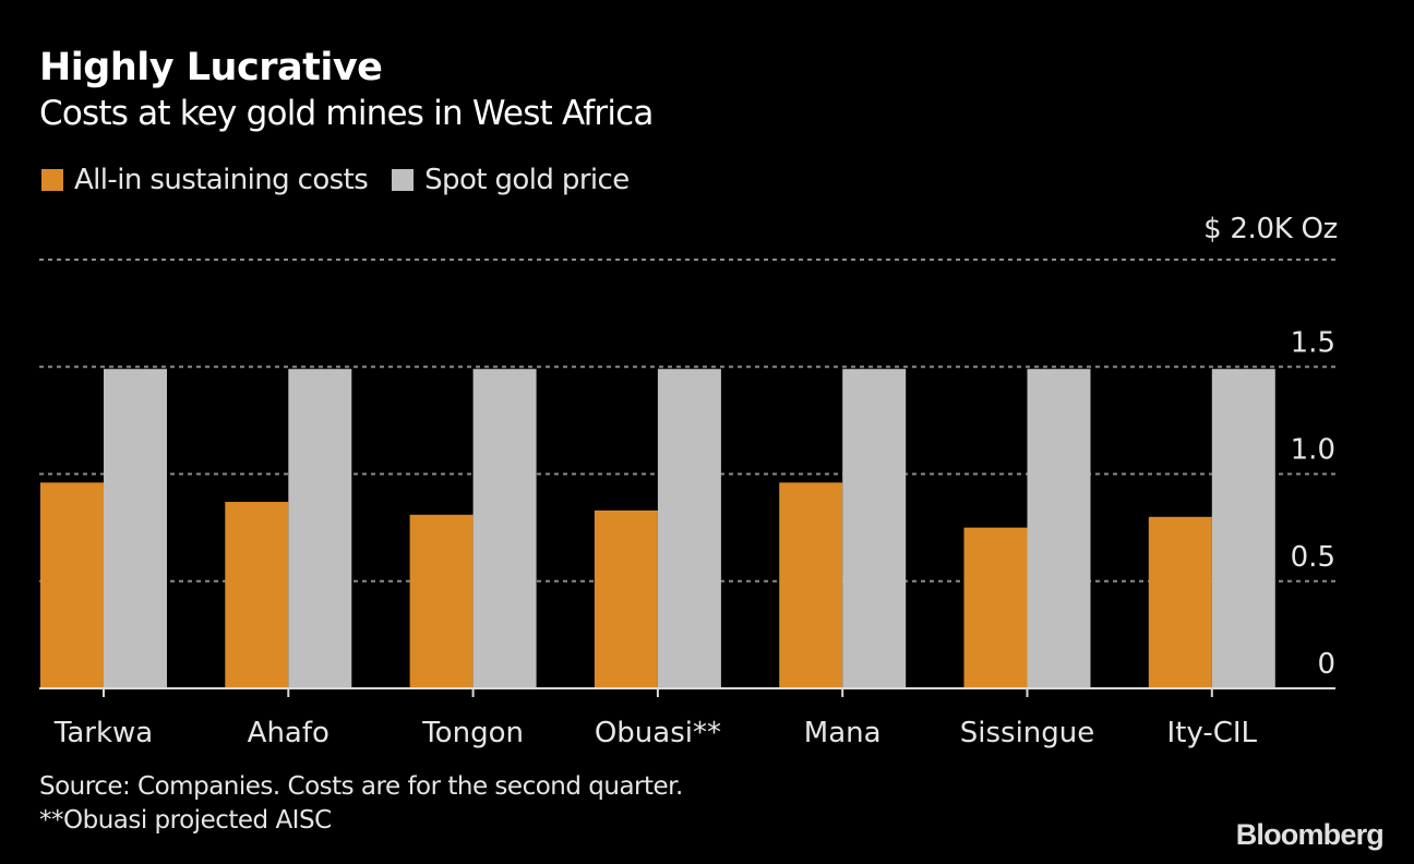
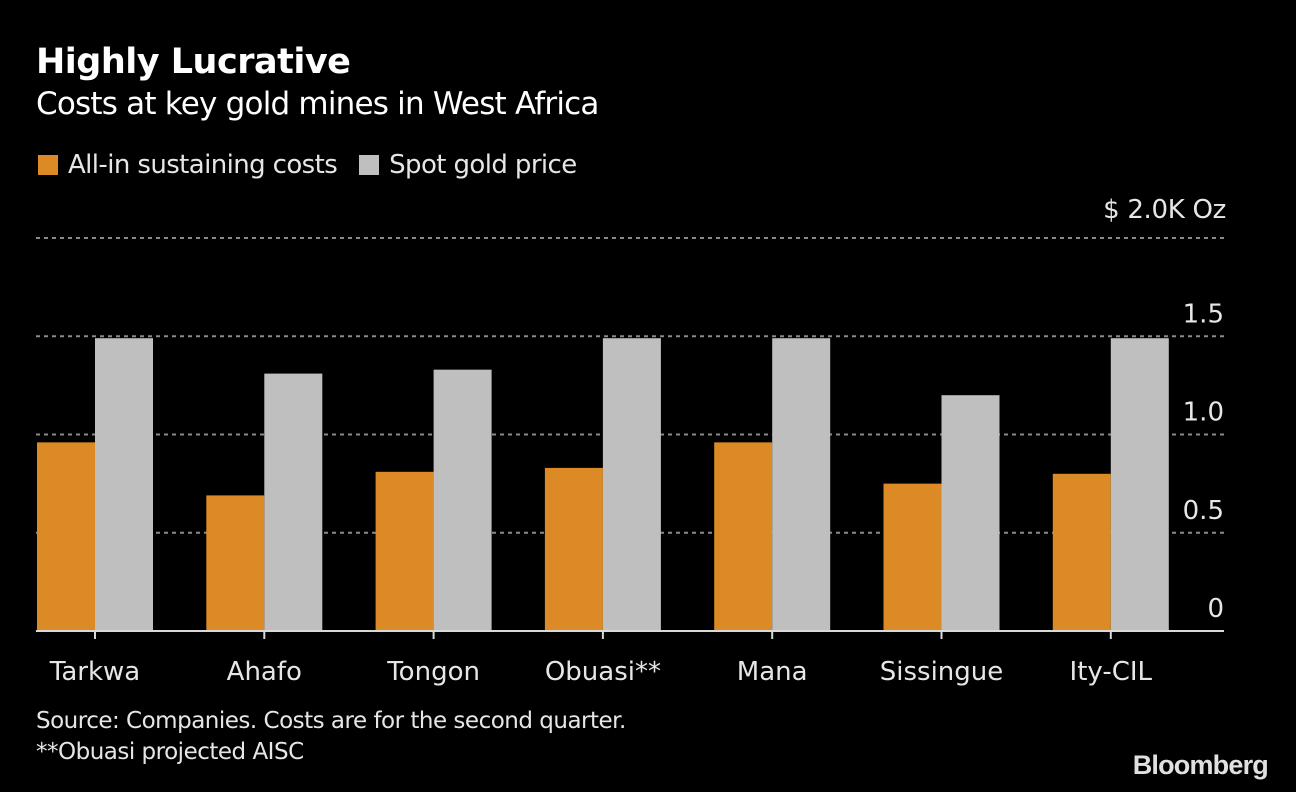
All-in sustaining costs/Ahafo: 0.87 -> 0.69
Spot gold price/Ahafo: 1.49 -> 1.31
Spot gold price/Tongon: 1.49 -> 1.33
Spot gold price/Sissingue: 1.49 -> 1.20
